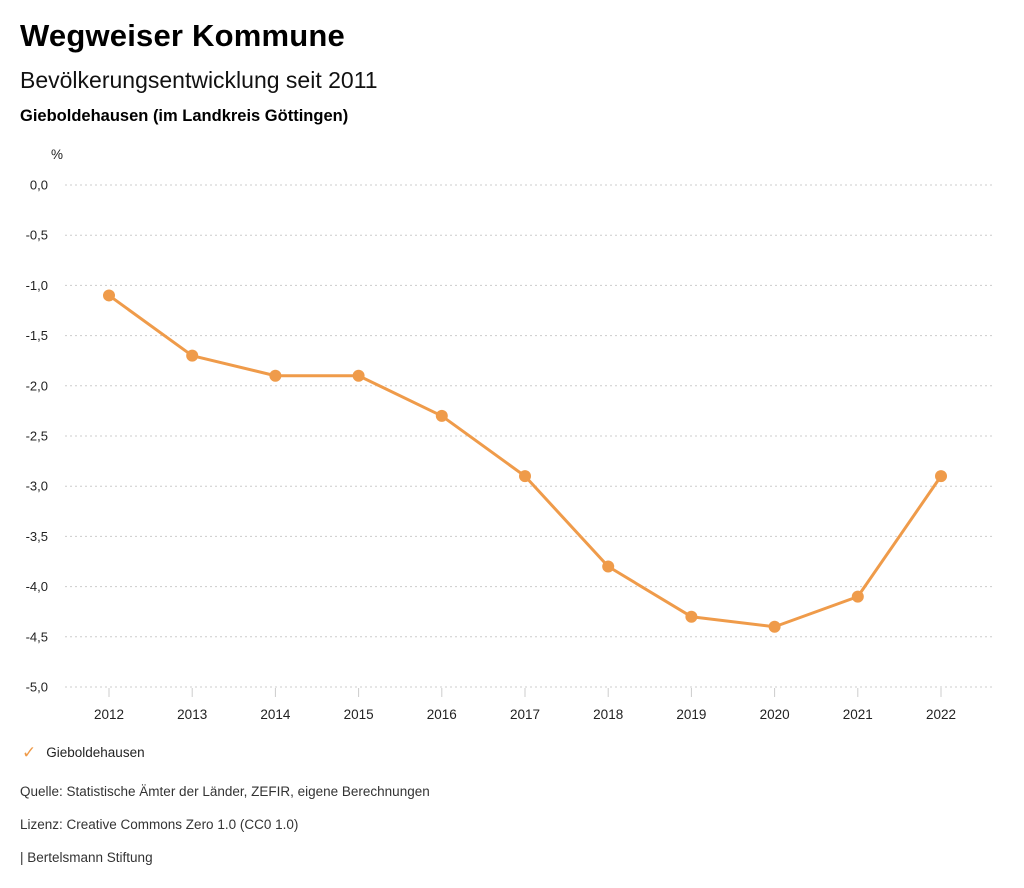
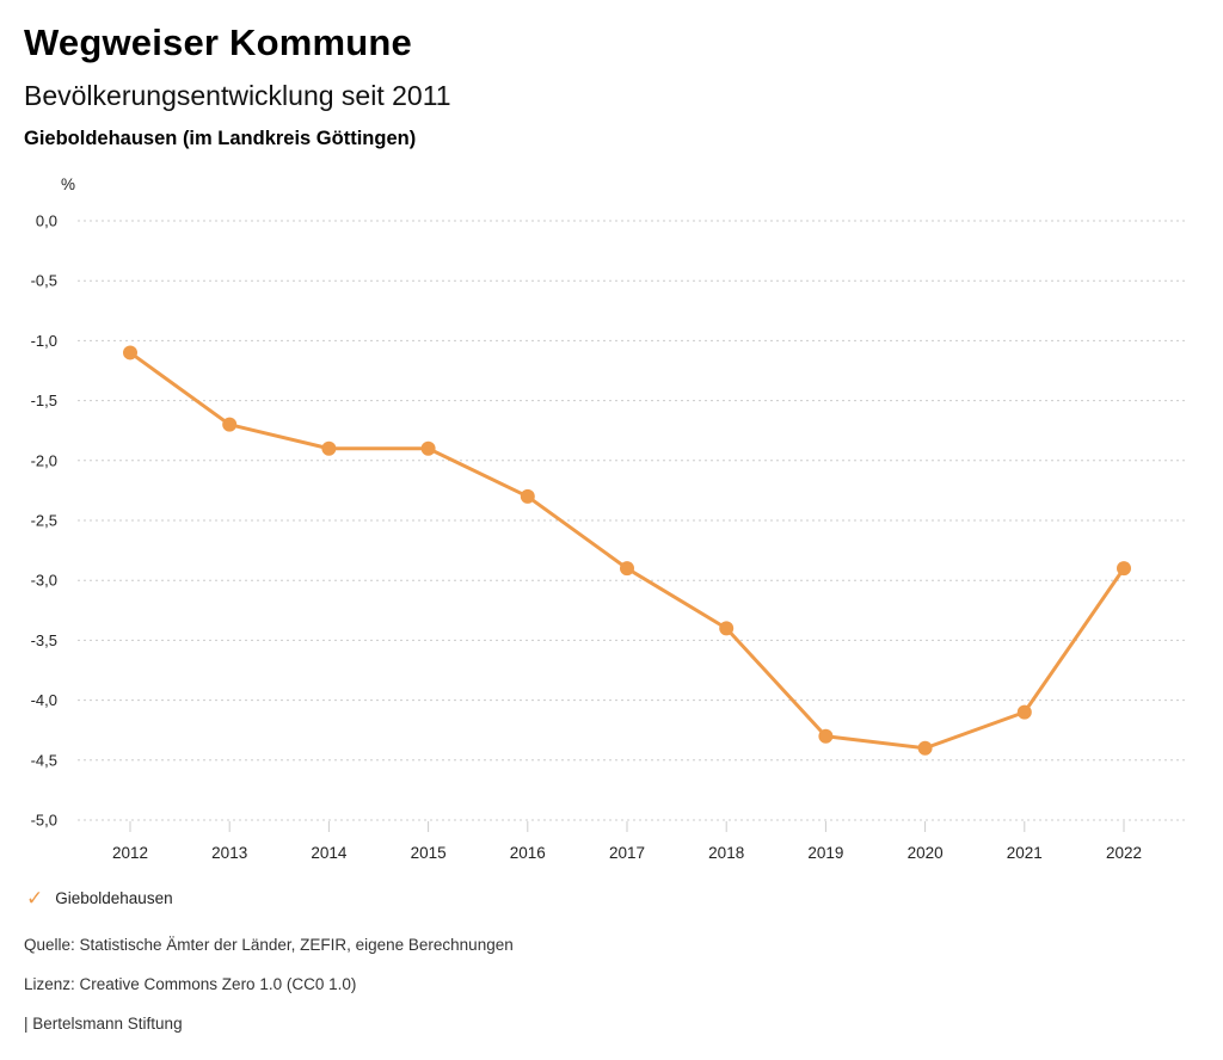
2018: -3,8 -> -3,4
